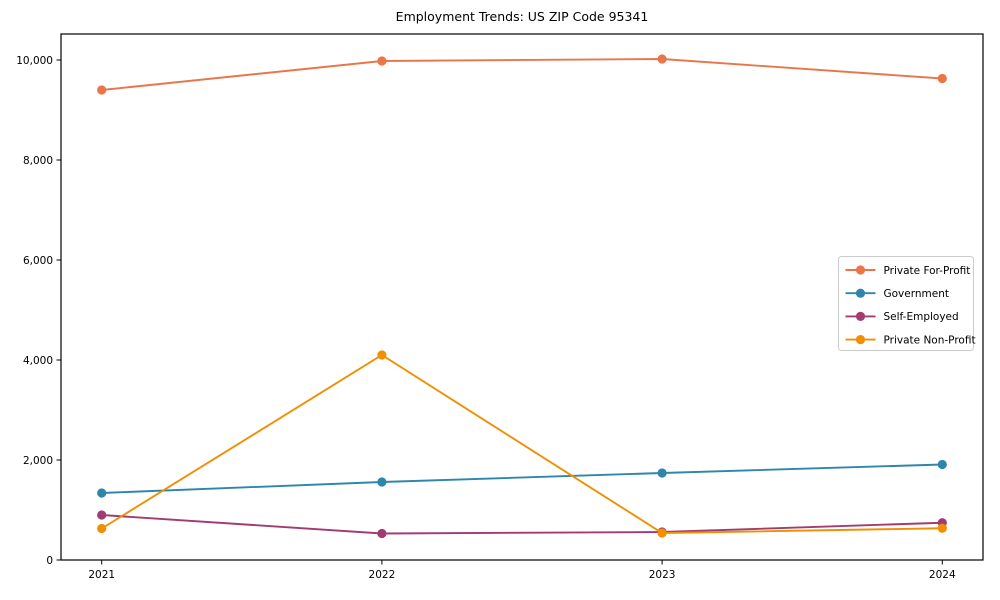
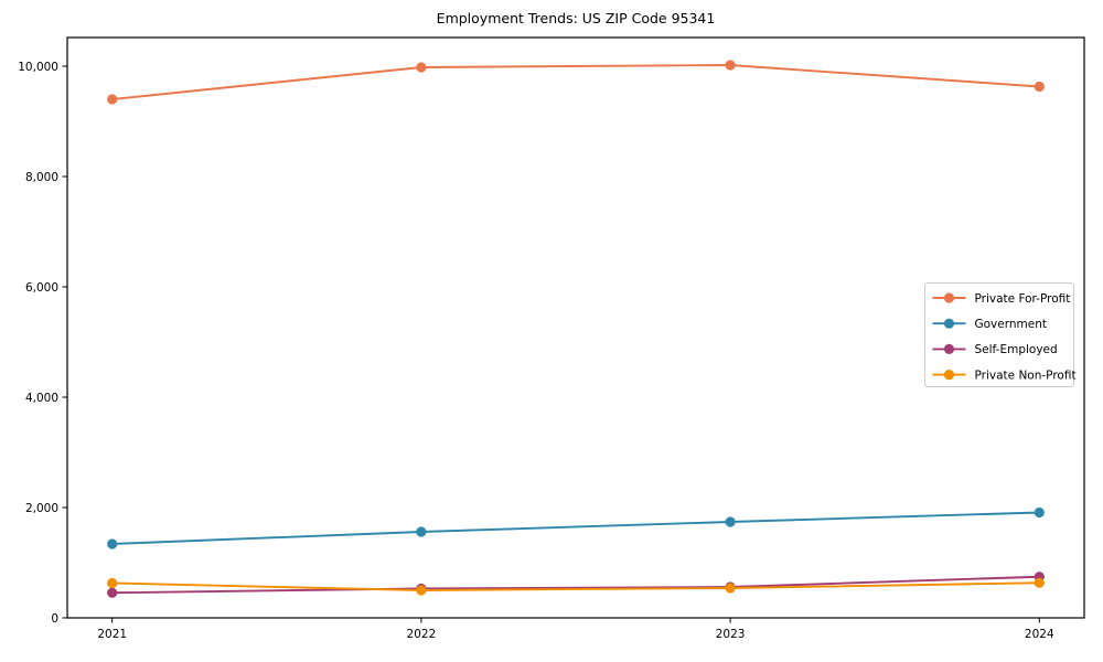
Self-Employed/2021: 900 -> 500
Private Non-Profit/2022: 4100 -> 500
